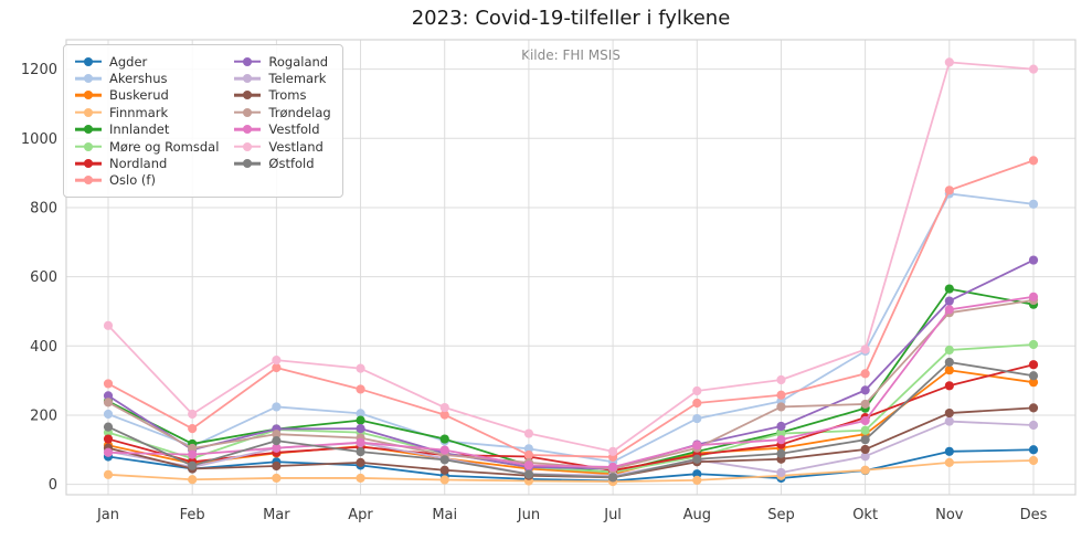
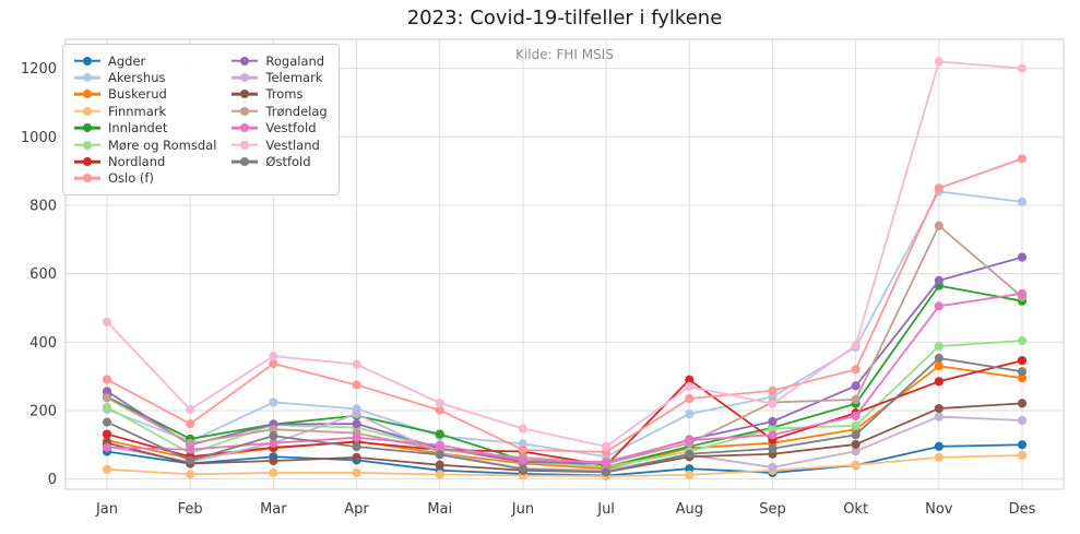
Møre og Romsdal/Jan: 150 -> 210
Telemark/Apr: 120 -> 190
Nordland/Aug: 80 -> 290
Vestland/Sep: 300 -> 220
Rogaland/Nov: 530 -> 580
Trøndelag/Nov: 500 -> 740
